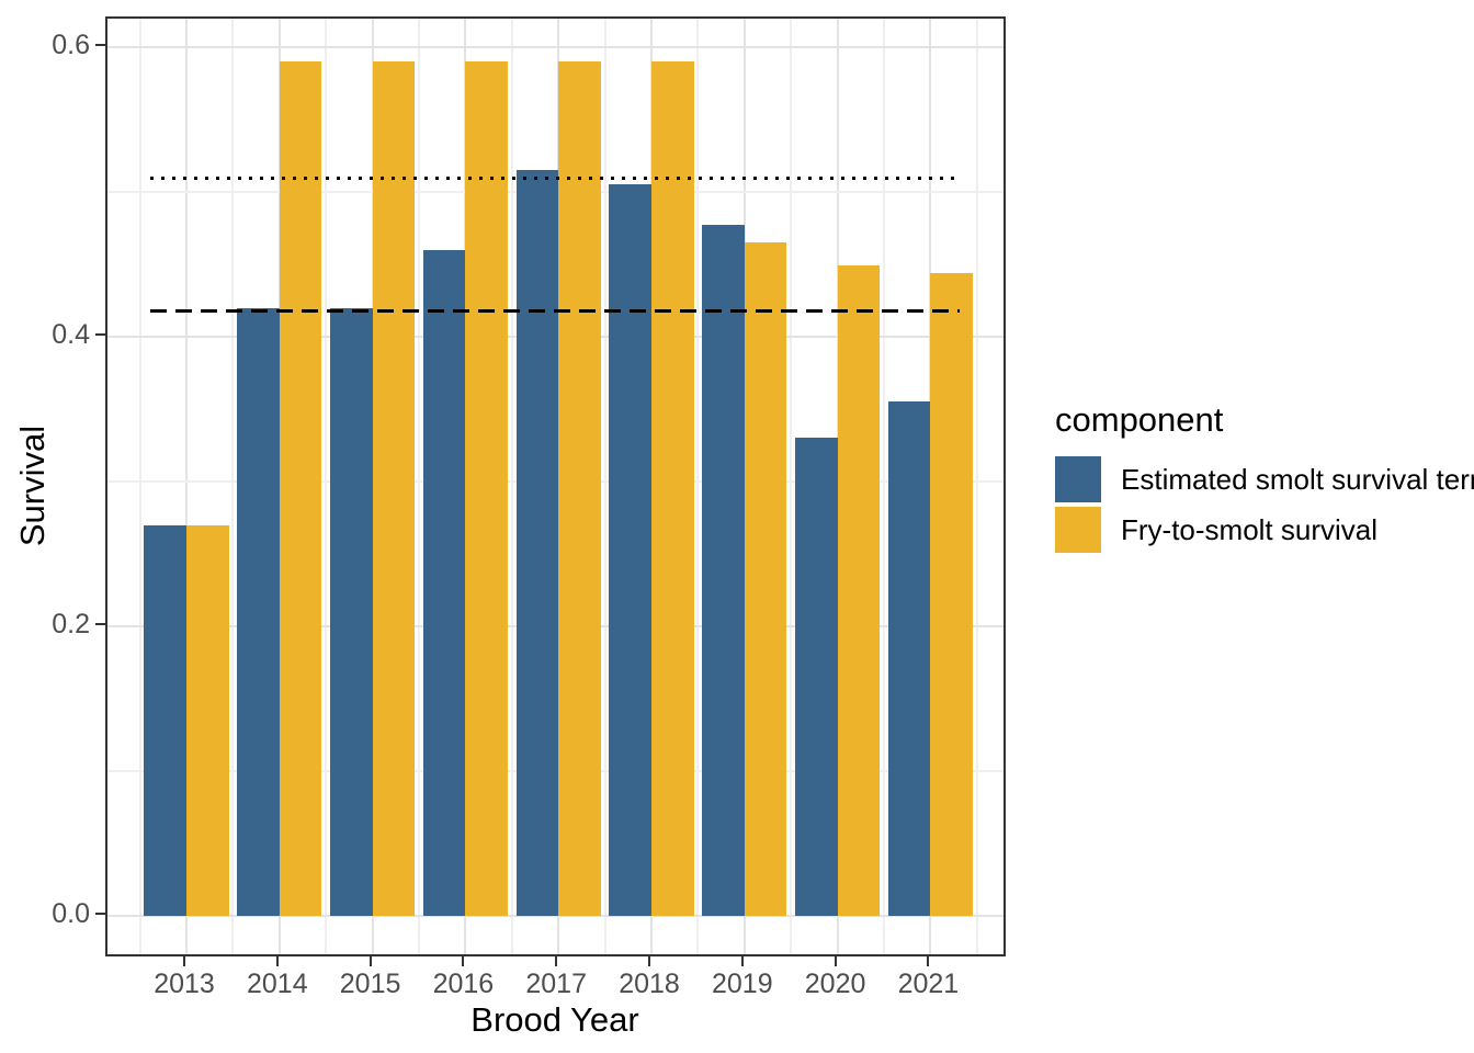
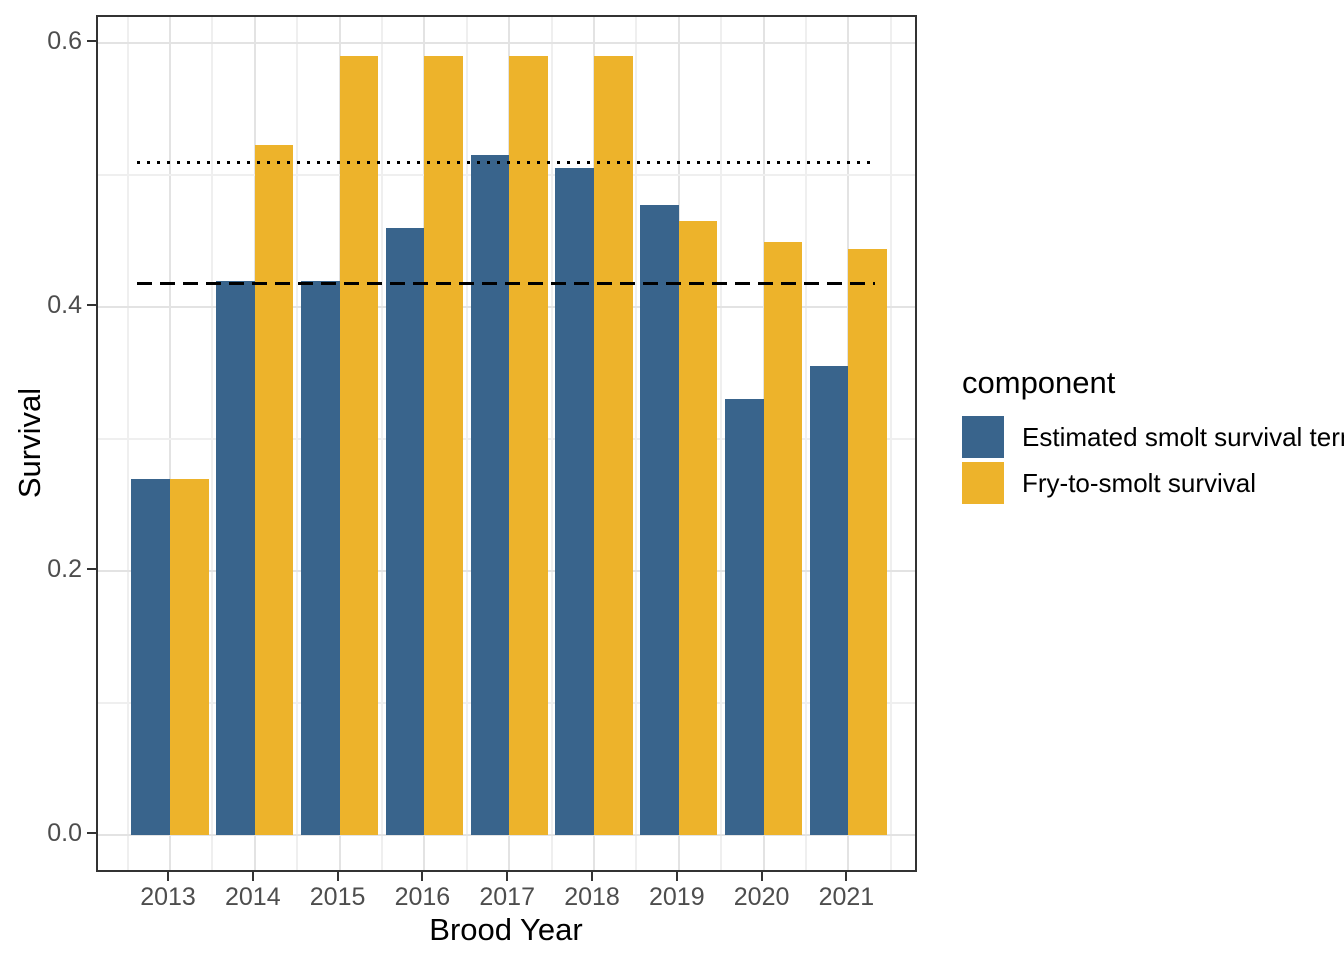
Fry-to-smolt survival/2014: 0.590 -> 0.523
